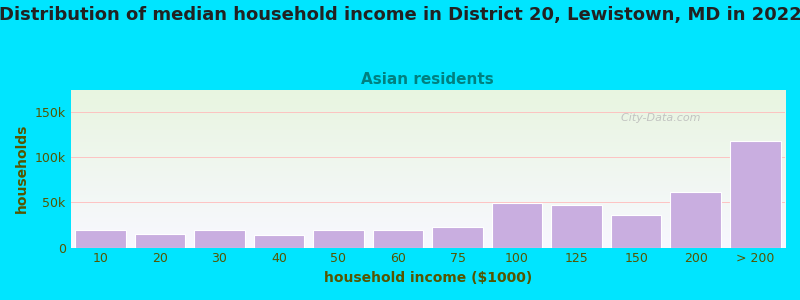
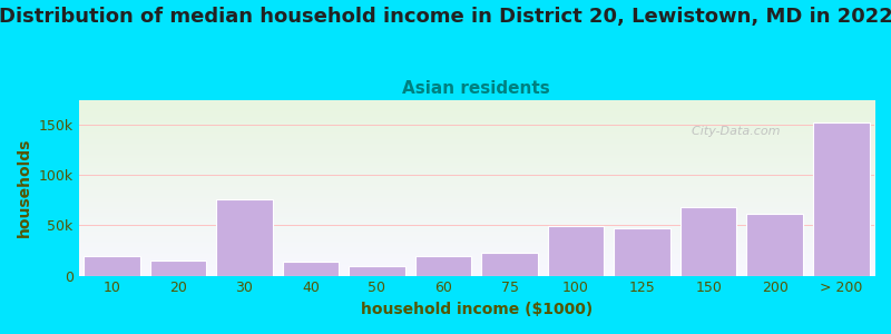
30: 20k -> 76k
50: 19k -> 10k
150: 36k -> 68k
> 200: 118k -> 152k
